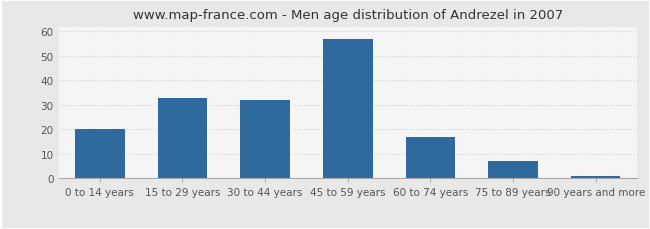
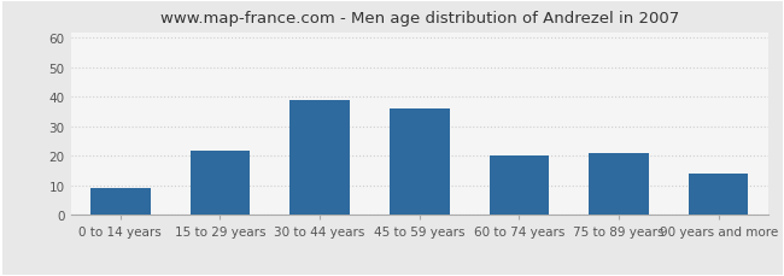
0 to 14 years: 20 -> 9
15 to 29 years: 33 -> 22
30 to 44 years: 32 -> 39
45 to 59 years: 57 -> 36
60 to 74 years: 17 -> 20
75 to 89 years: 7 -> 21
90 years and more: 1 -> 14
